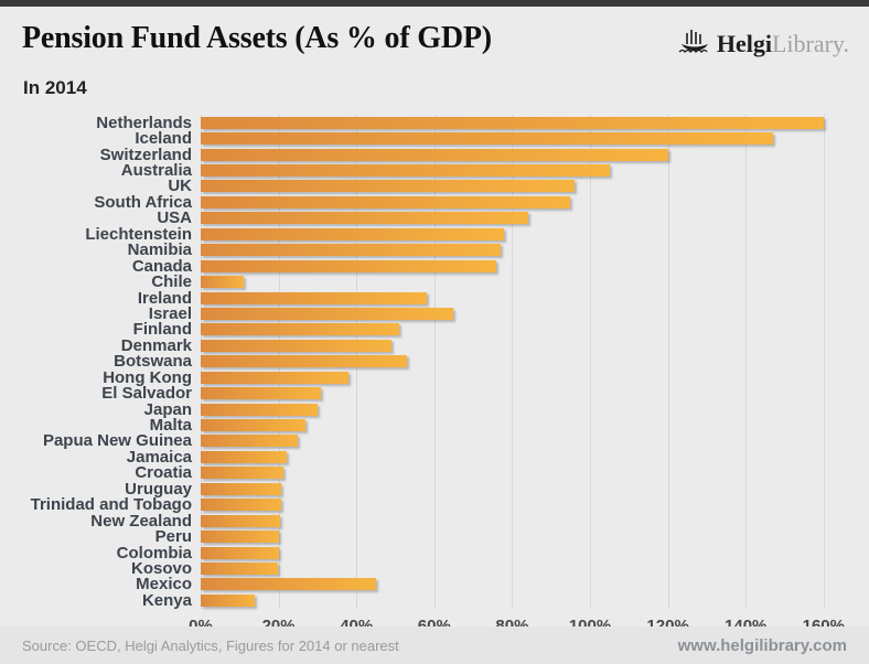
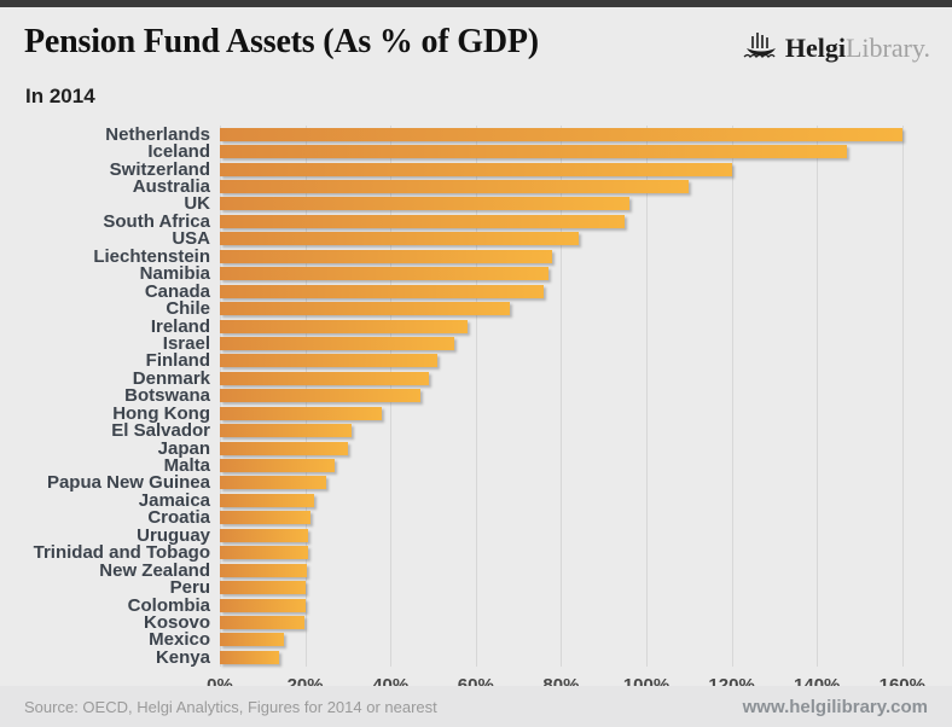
Australia: 105% -> 110%
Chile: 11% -> 68%
Israel: 65% -> 55%
Botswana: 53% -> 47%
Mexico: 45% -> 15%
